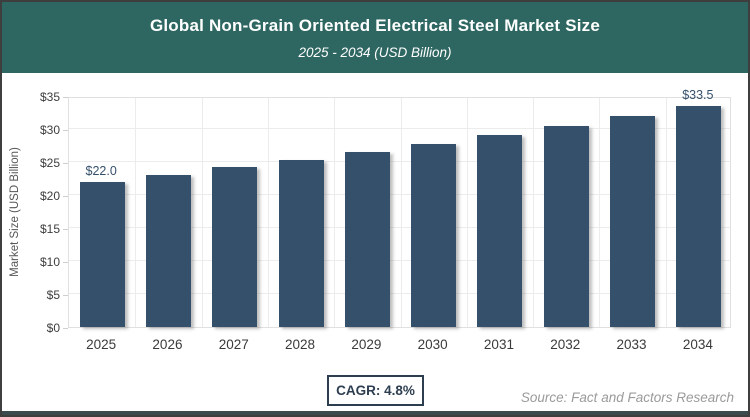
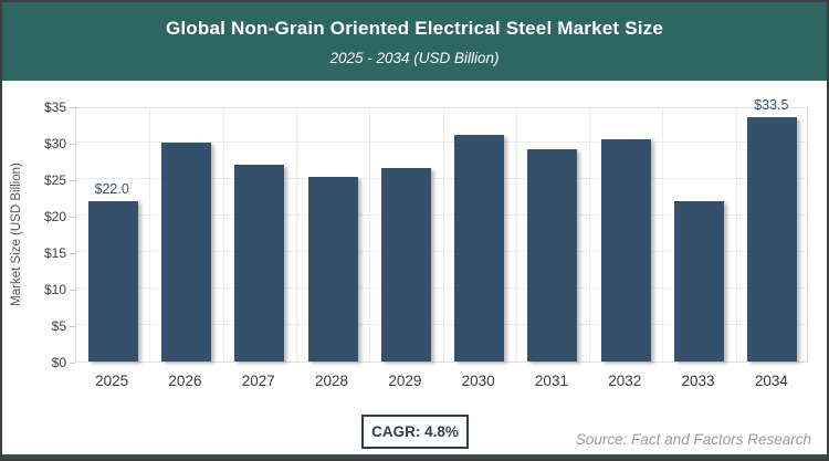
2026: $23 -> $30
2027: $24 -> $27
2030: $28 -> $31
2033: $32 -> $22
